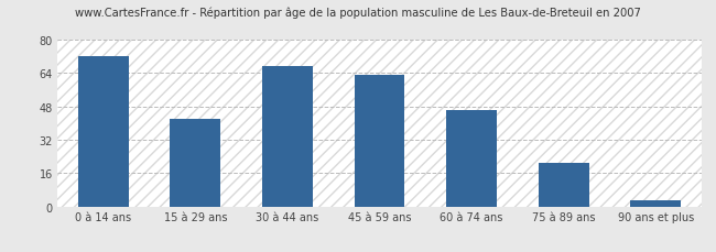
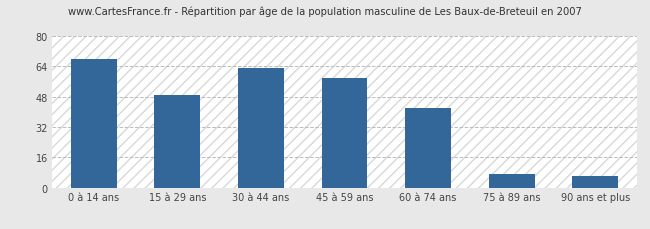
0 à 14 ans: 72 -> 68
15 à 29 ans: 42 -> 49
30 à 44 ans: 67 -> 63
45 à 59 ans: 63 -> 58
60 à 74 ans: 46 -> 42
75 à 89 ans: 21 -> 7
90 ans et plus: 3 -> 6
